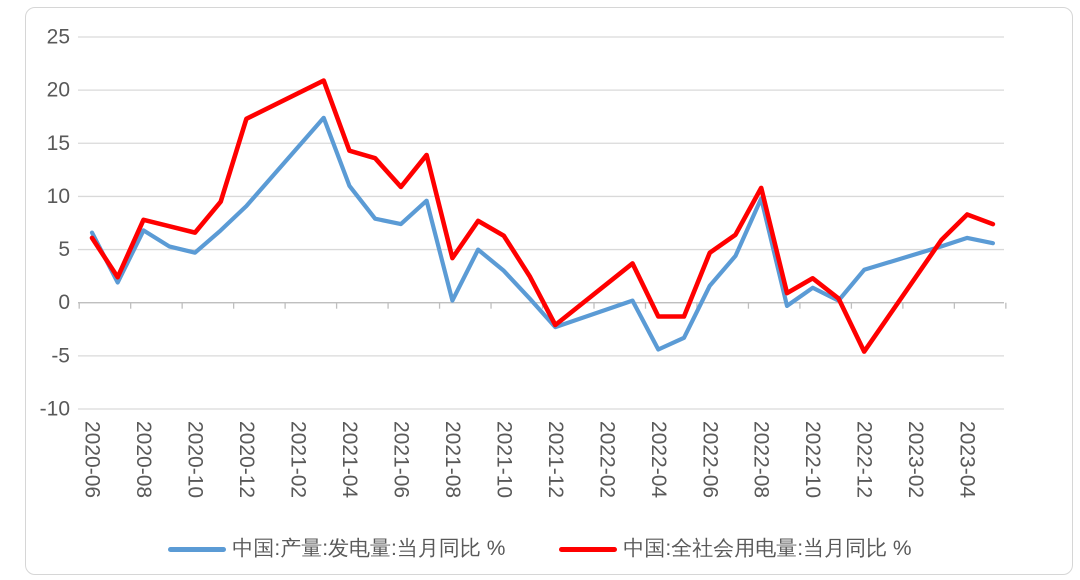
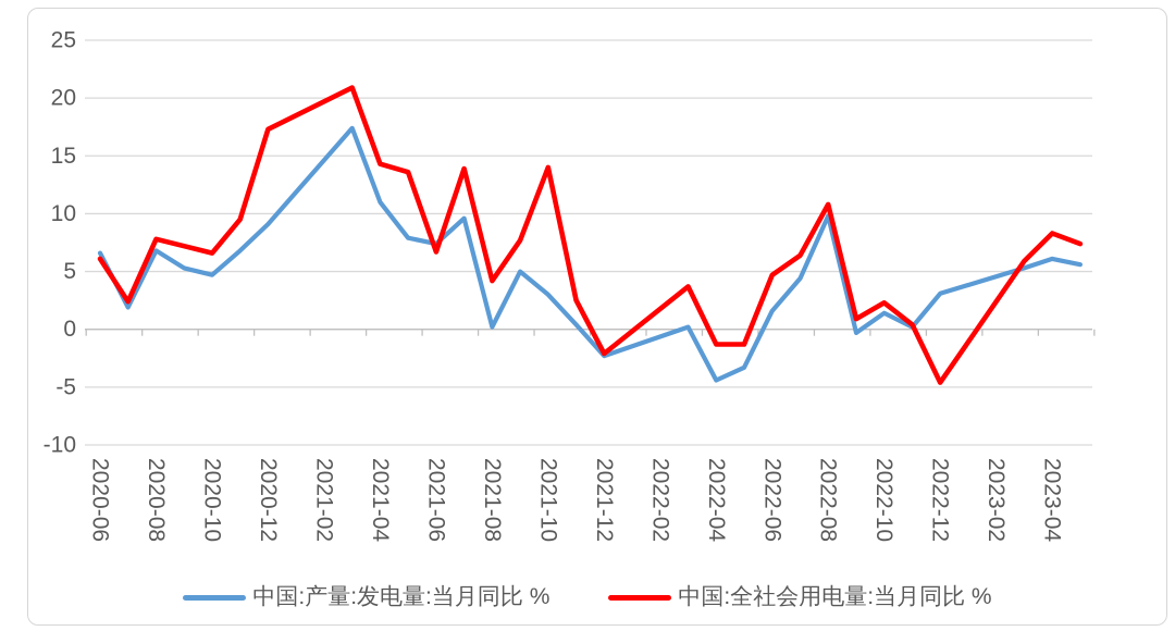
中国:全社会用电量:当月同比 %/2021-06: 10.9 -> 6.7
中国:全社会用电量:当月同比 %/2021-10: 6.3 -> 14.0
